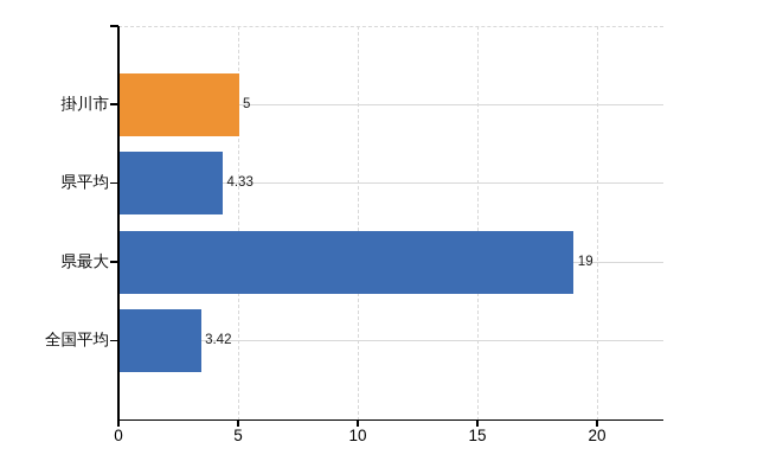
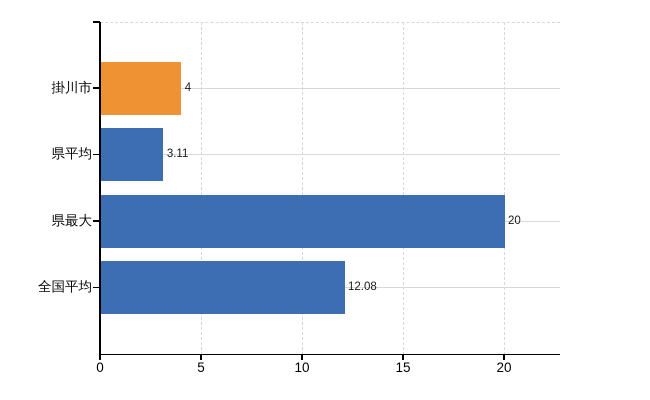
掛川市: 5 -> 4
県平均: 4.33 -> 3.11
県最大: 19 -> 20
全国平均: 3.42 -> 12.08
